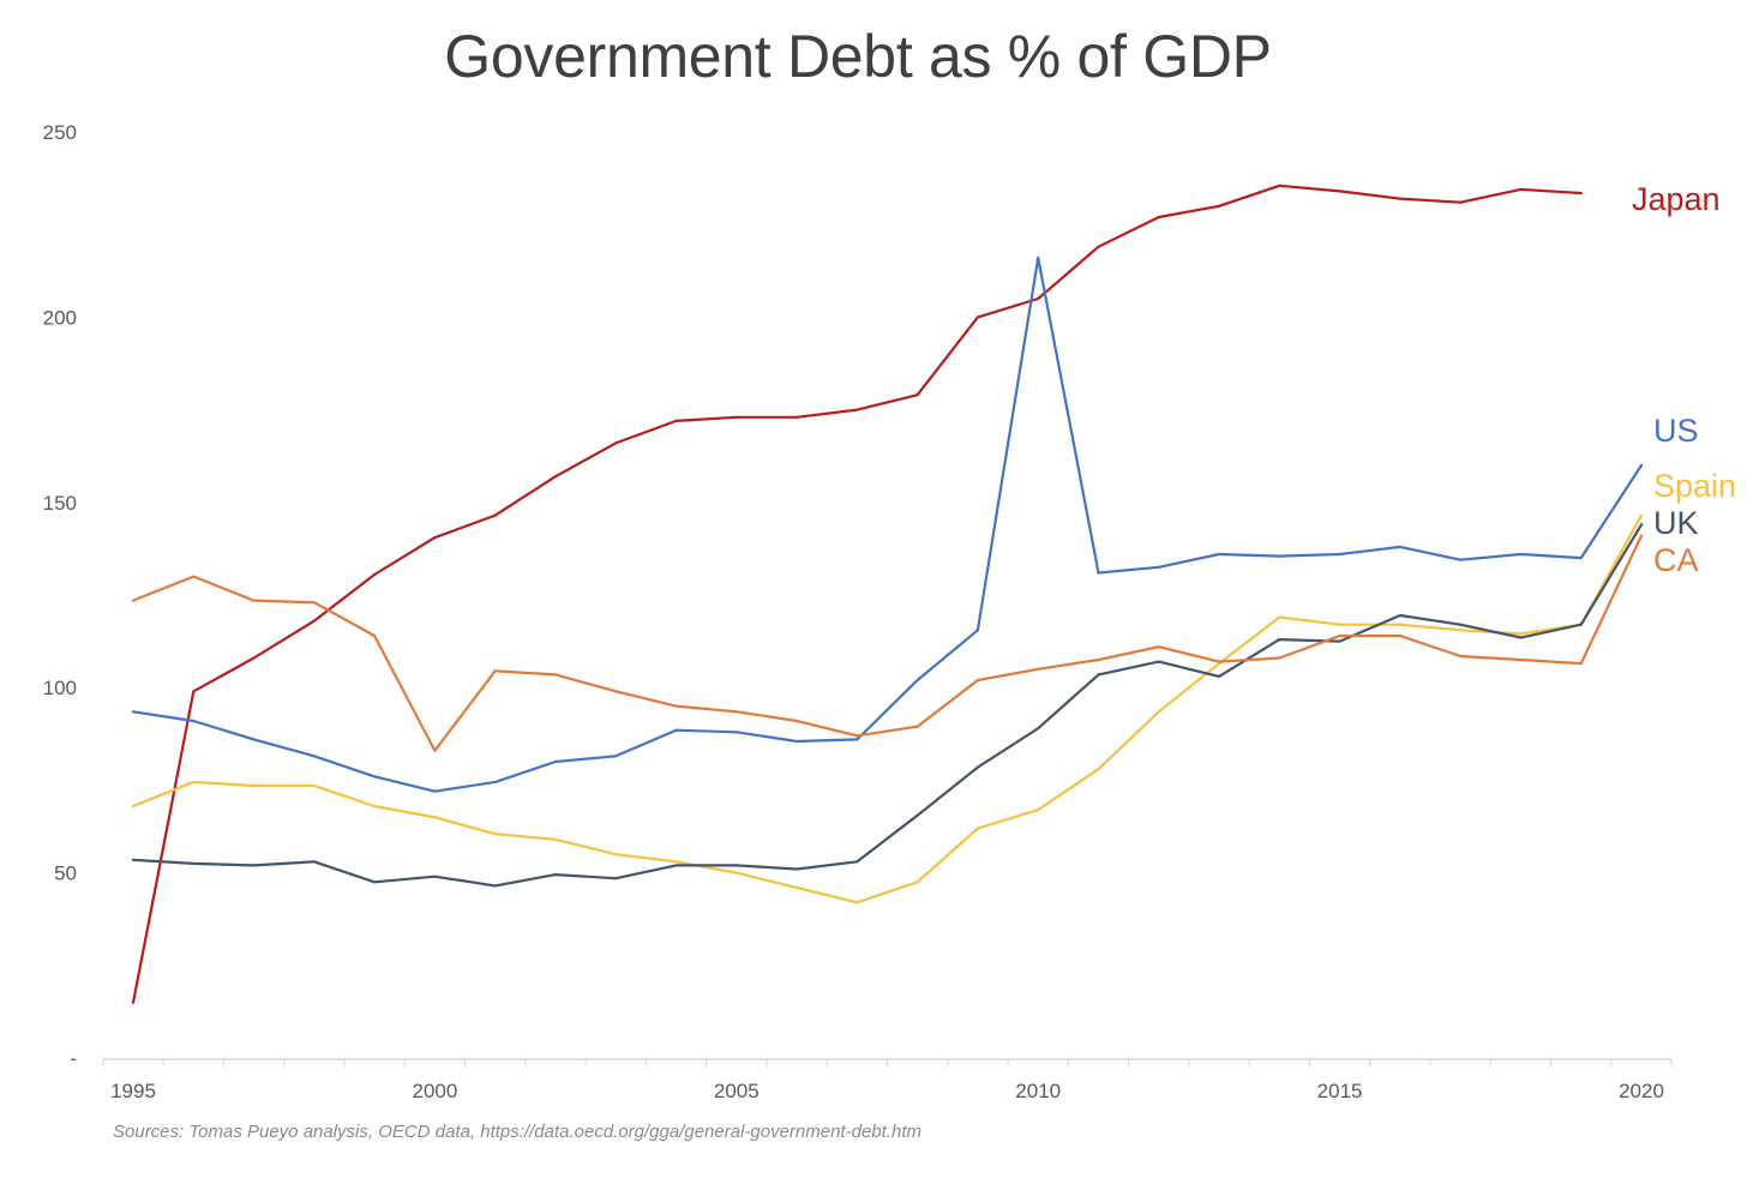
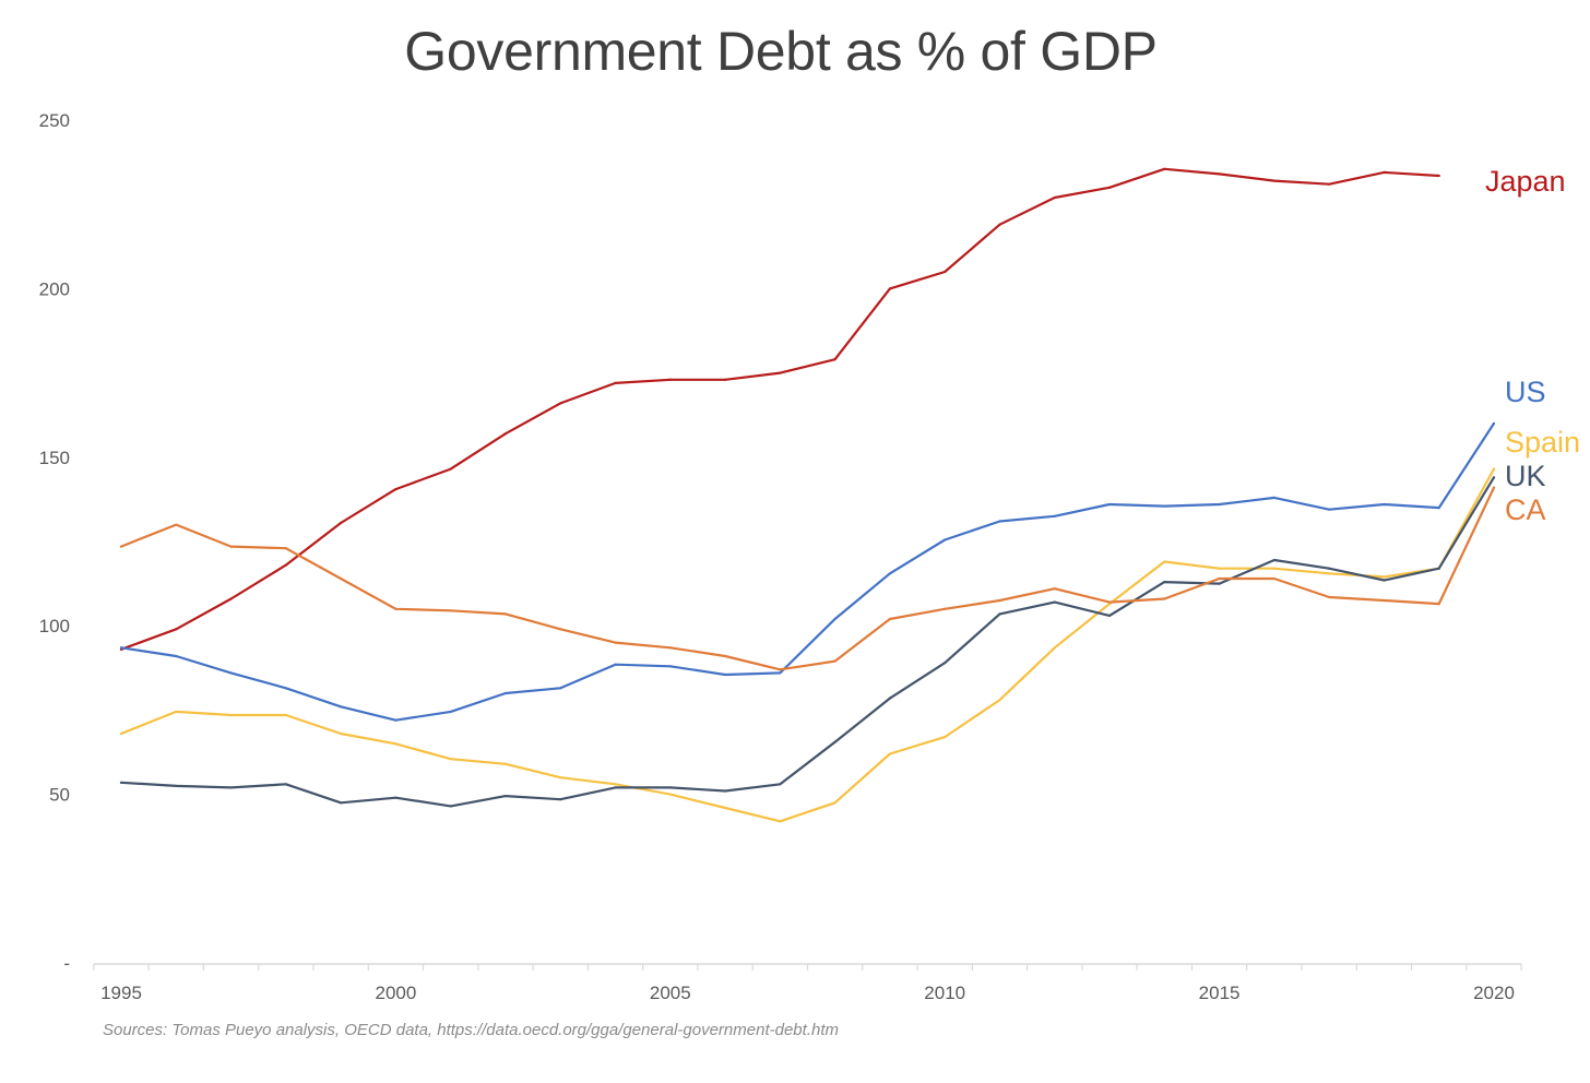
Japan/1995: 15 -> 93
CA/2000: 83 -> 105
US/2010: 216 -> 126
